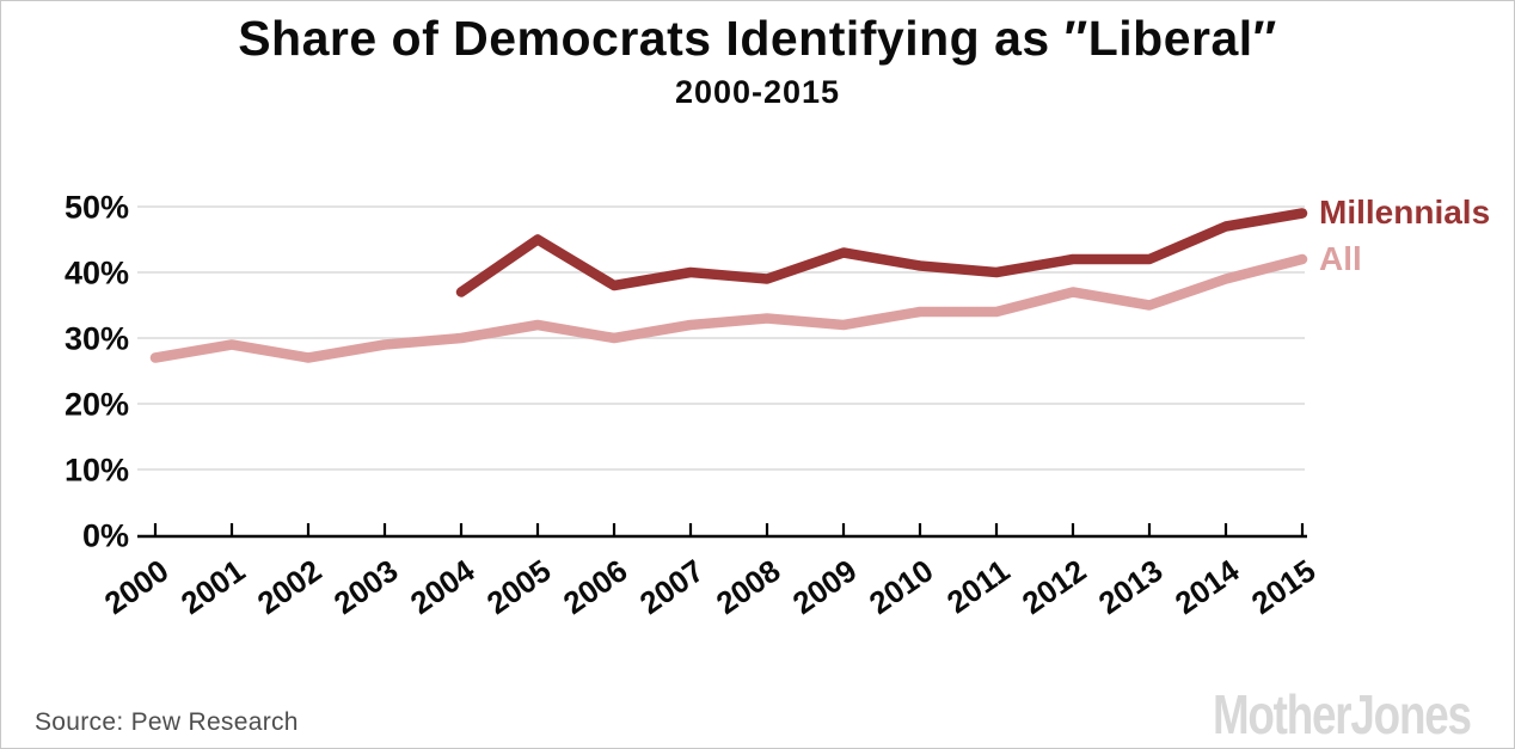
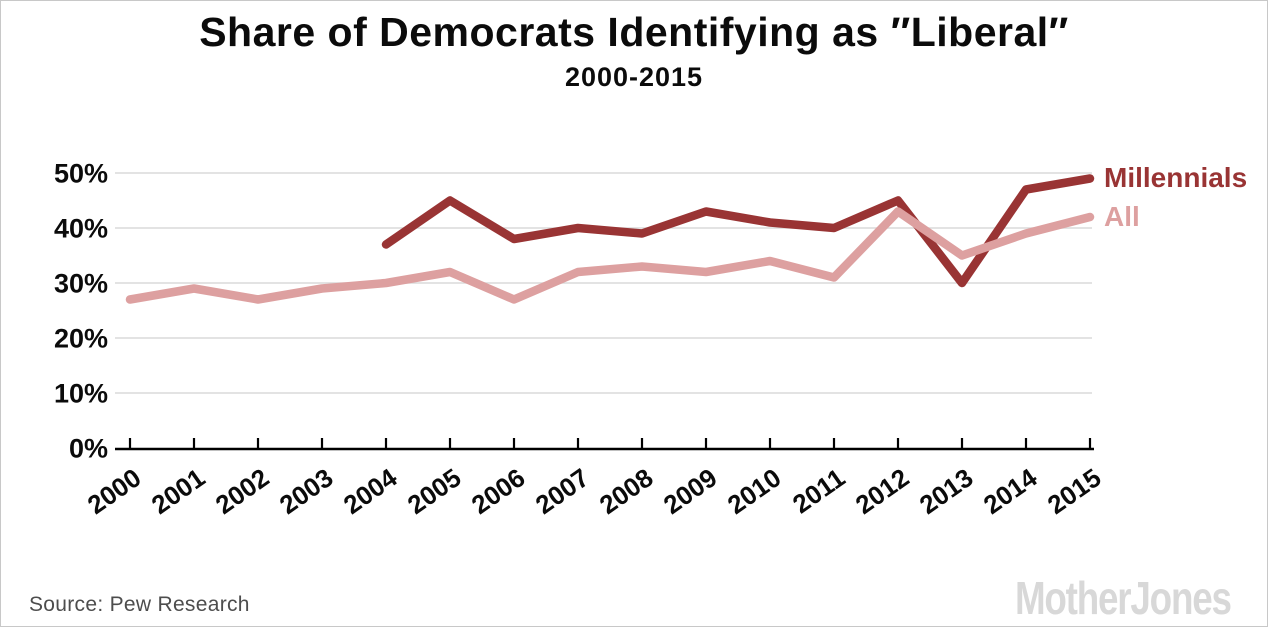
All/2006: 30% -> 27%
All/2011: 34% -> 31%
Millennials/2012: 42% -> 45%
All/2012: 37% -> 43%
Millennials/2013: 42% -> 30%
